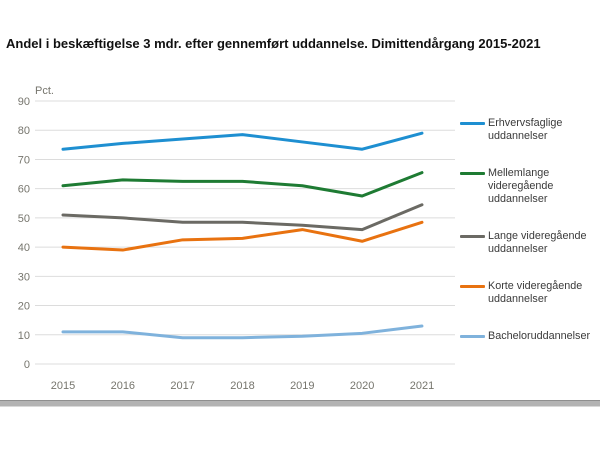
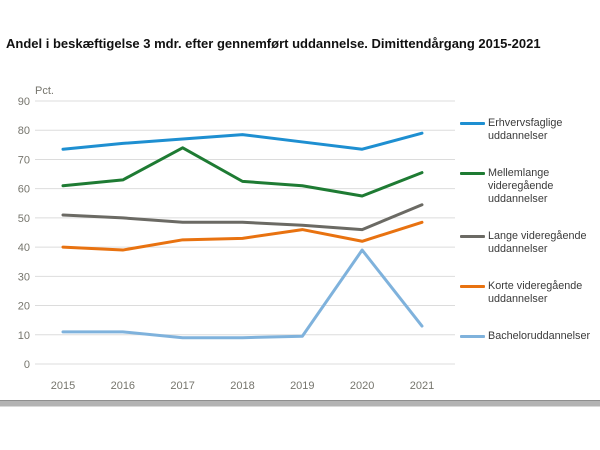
Mellemlange videregående uddannelser/2017: 62 -> 74
Bacheloruddannelser/2020: 10 -> 39
